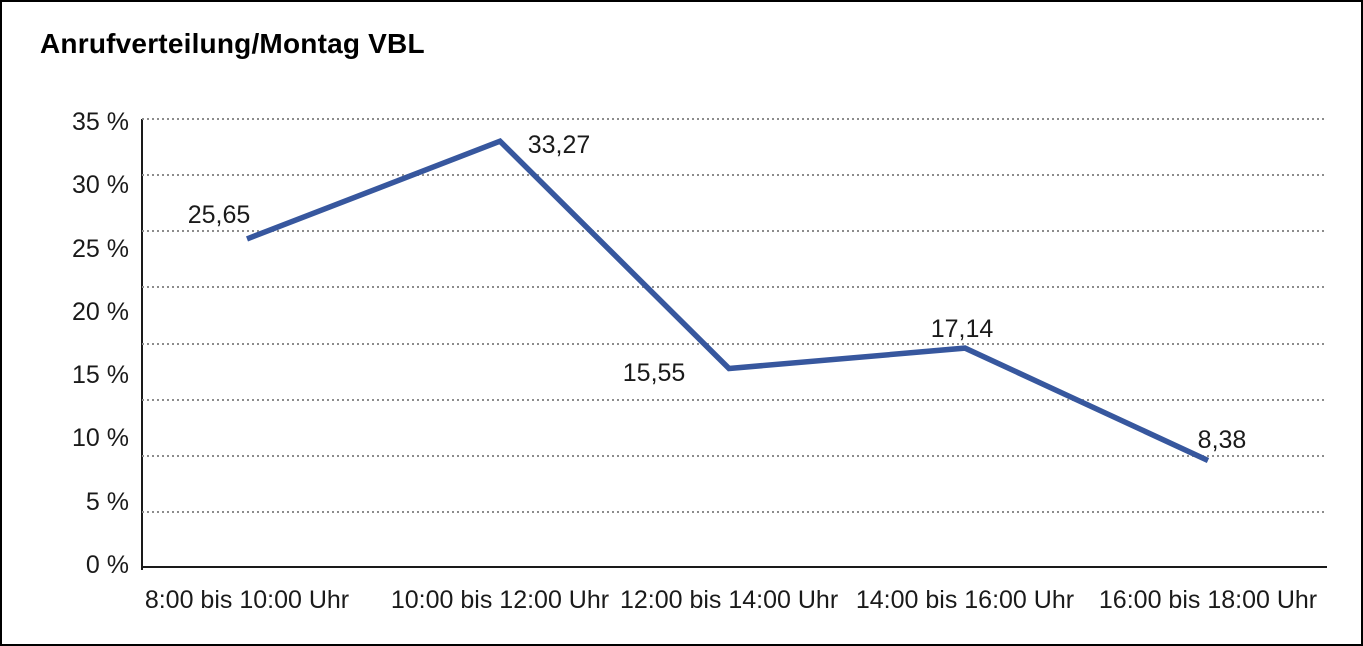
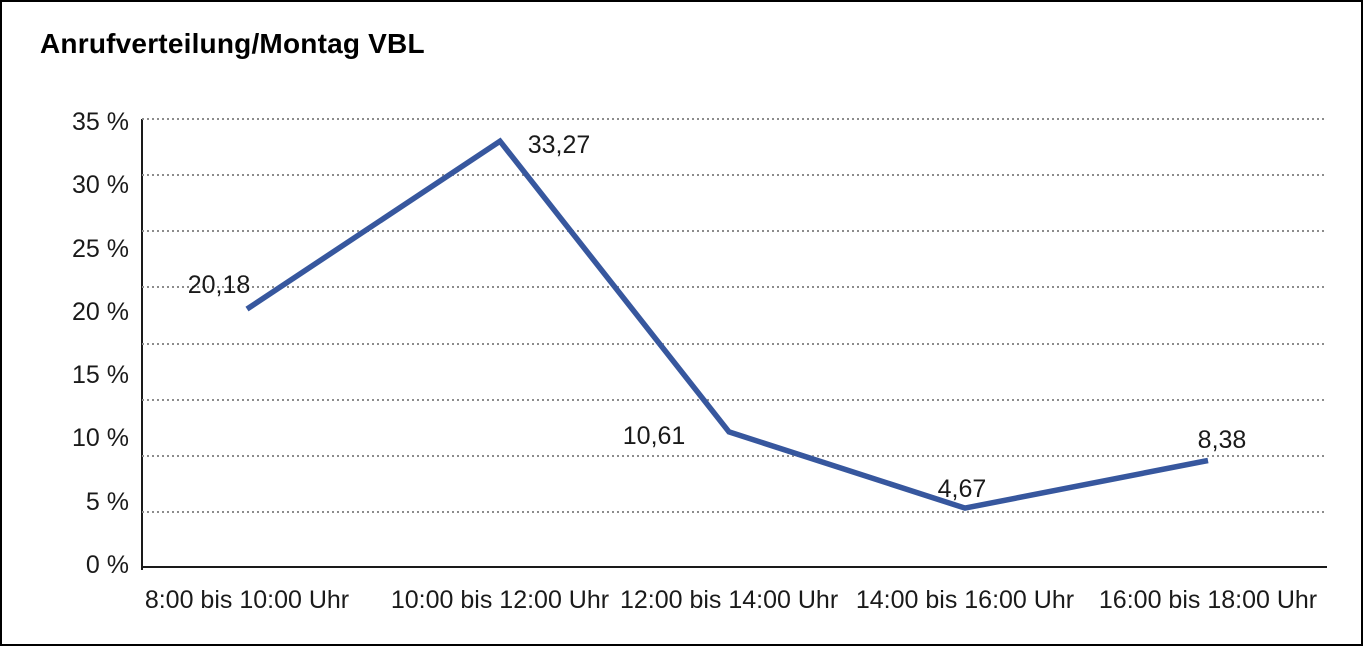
8:00 bis 10:00 Uhr: 25,65 -> 20,18
12:00 bis 14:00 Uhr: 15,55 -> 10,61
14:00 bis 16:00 Uhr: 17,14 -> 4,67
